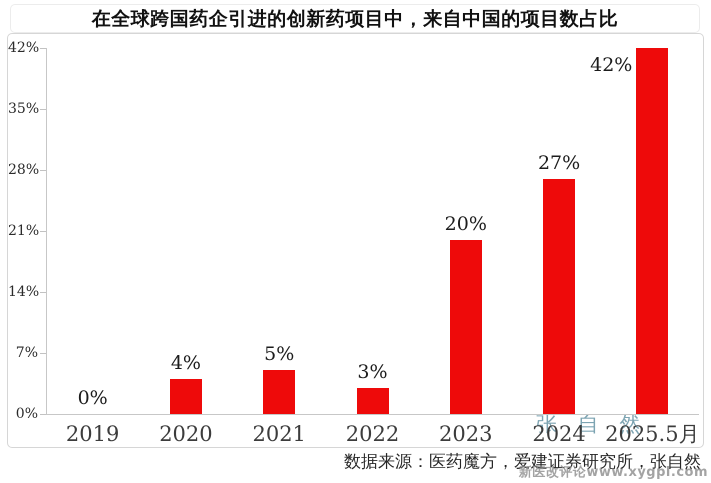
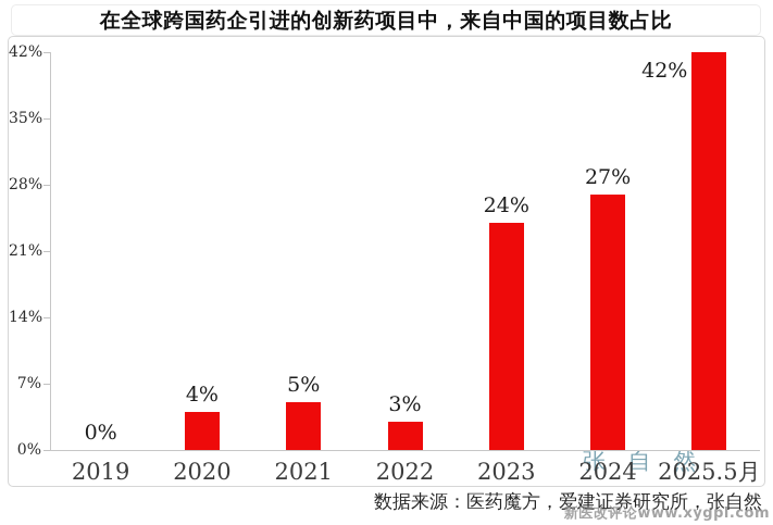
2023: 20% -> 24%
